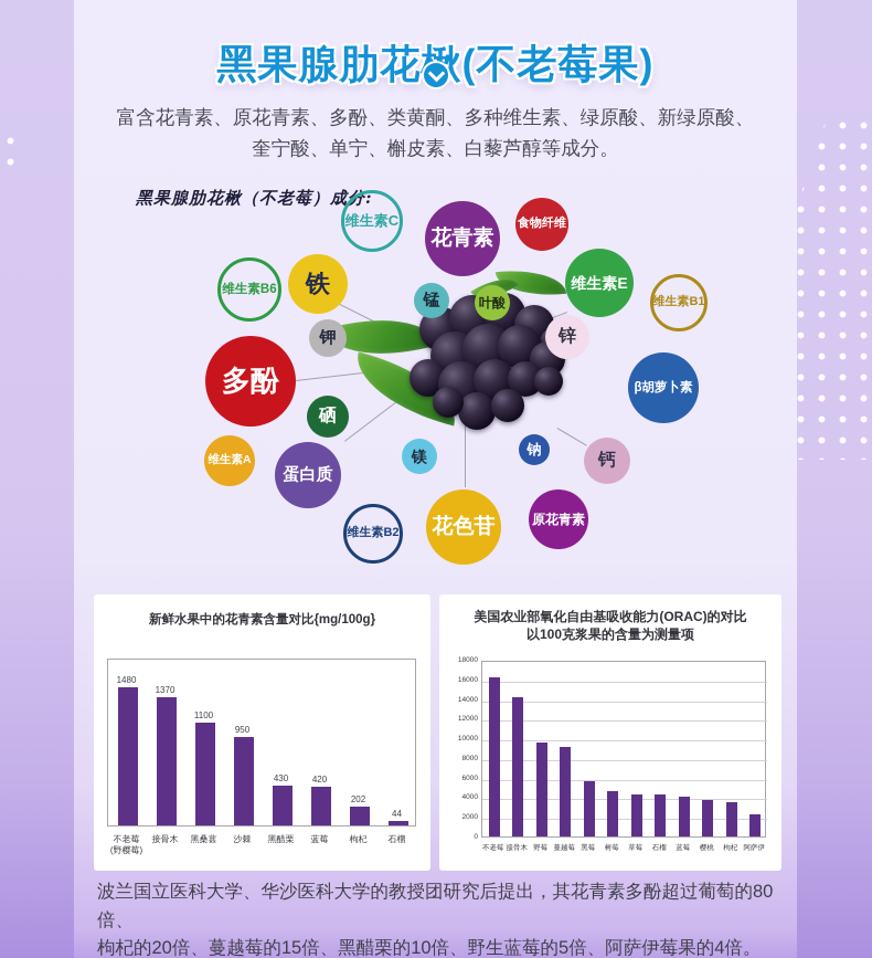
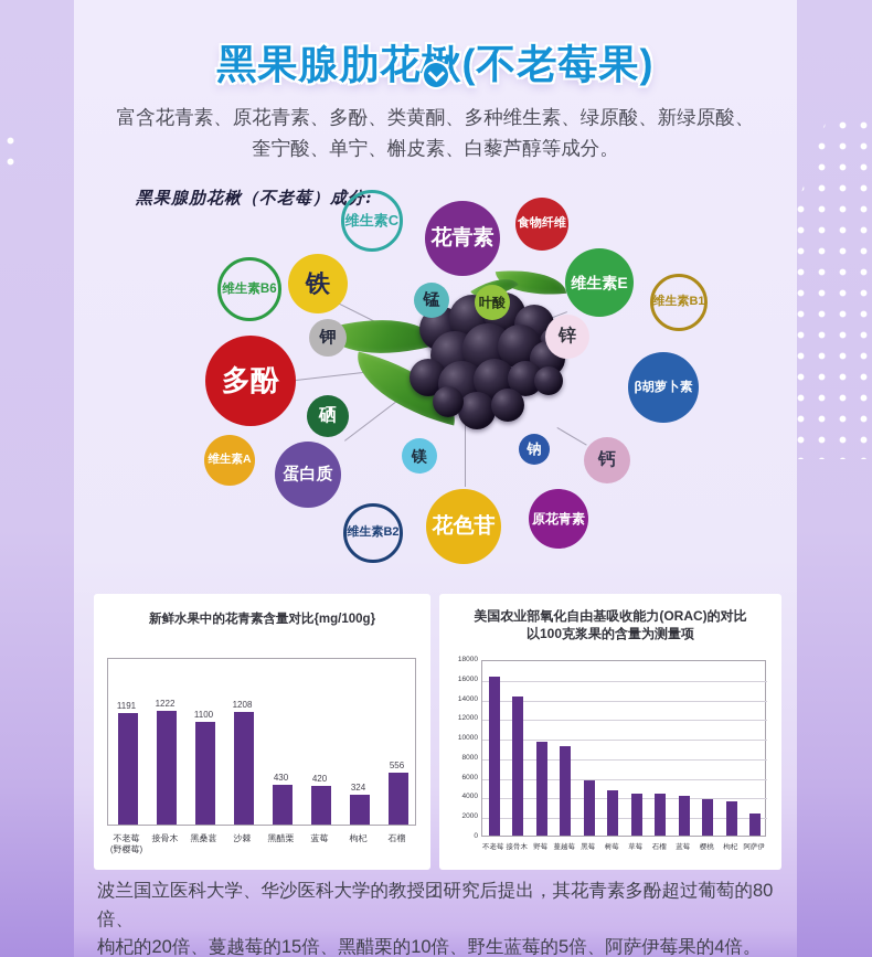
新鲜水果中的花青素含量对比{mg/100g}/不老莓 (野樱莓): 1480 -> 1191
新鲜水果中的花青素含量对比{mg/100g}/接骨木: 1370 -> 1222
新鲜水果中的花青素含量对比{mg/100g}/沙棘: 950 -> 1208
新鲜水果中的花青素含量对比{mg/100g}/枸杞: 202 -> 324
新鲜水果中的花青素含量对比{mg/100g}/石榴: 44 -> 556
